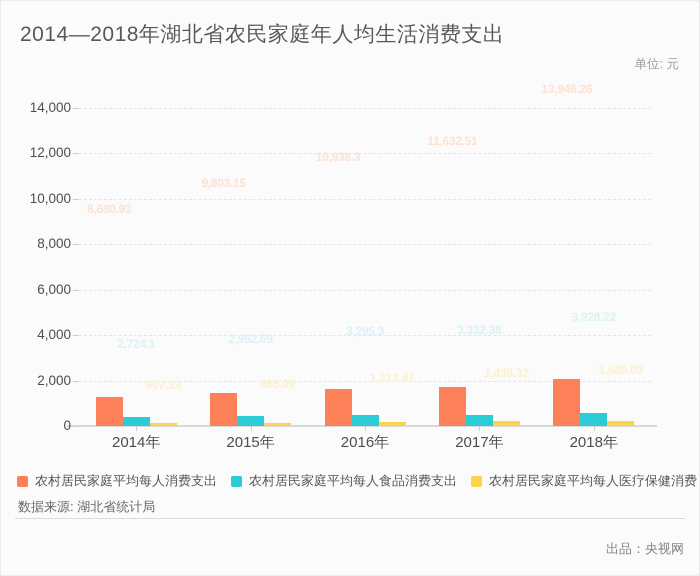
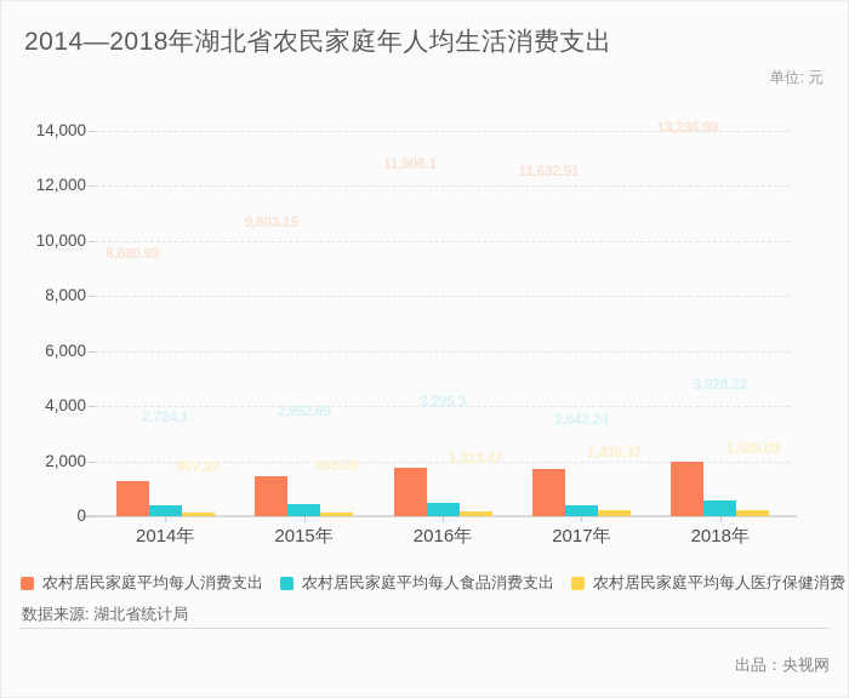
农村居民家庭平均每人消费支出/2016年: 10,938.3 -> 11,906.1
农村居民家庭平均每人食品消费支出/2017年: 3,332.38 -> 2,642.24
农村居民家庭平均每人消费支出/2018年: 13,946.26 -> 13,236.99
